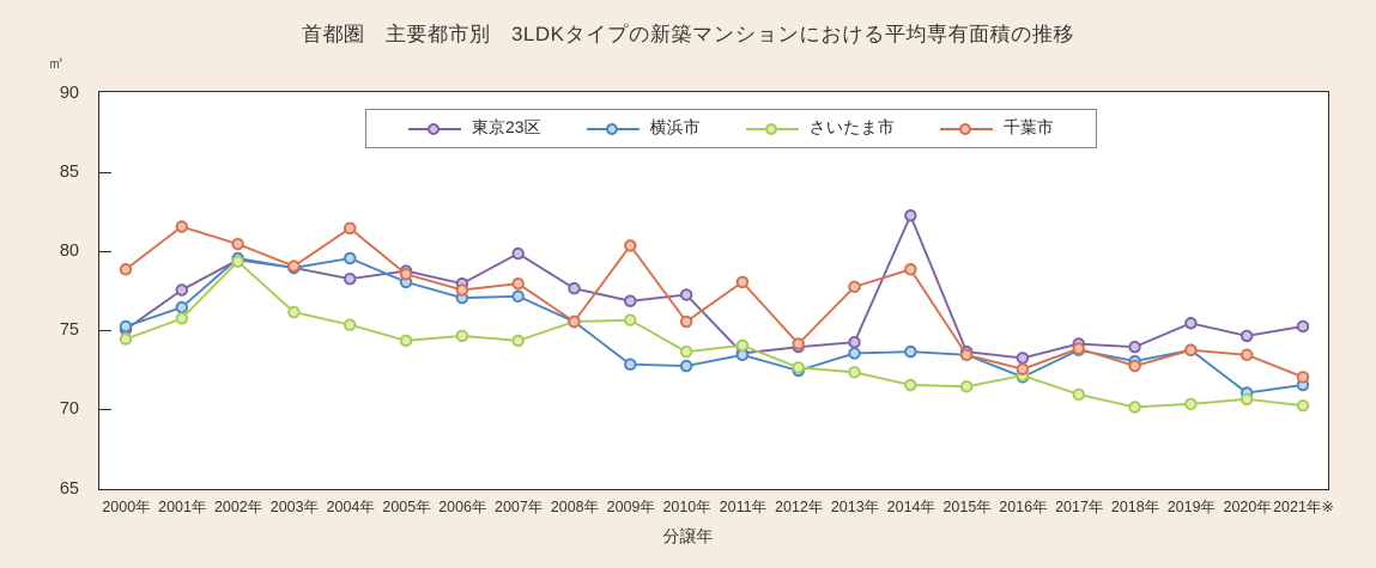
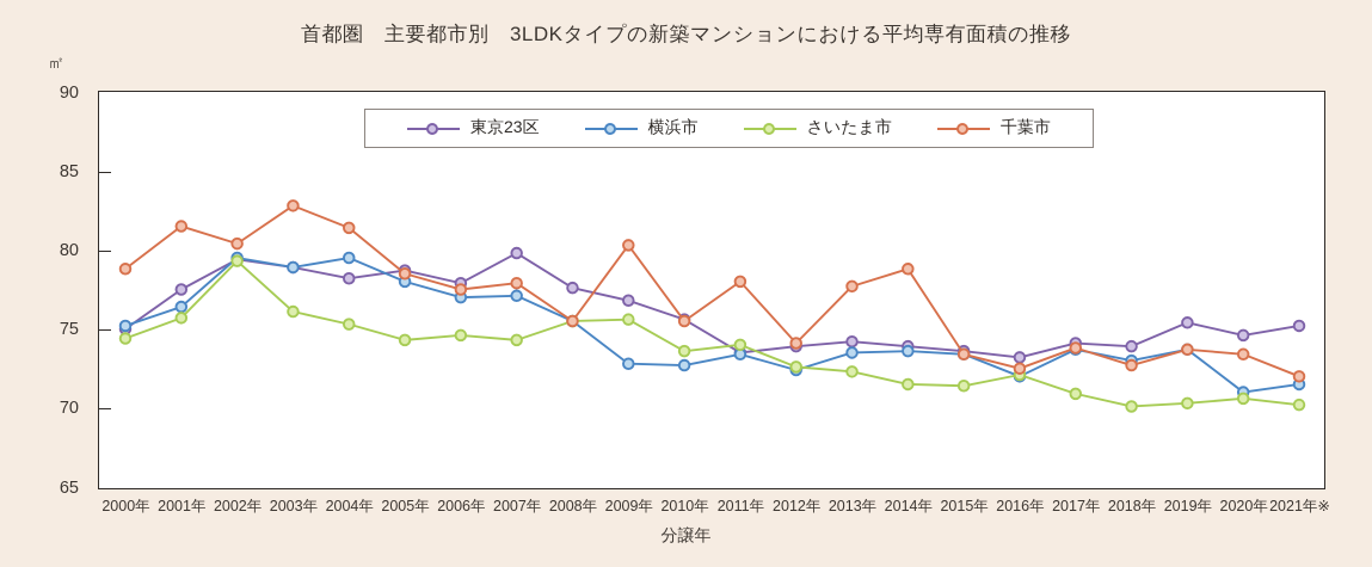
千葉市/2003年: 79.0 -> 82.8
東京23区/2010年: 77.2 -> 75.6
東京23区/2014年: 82.2 -> 73.9
